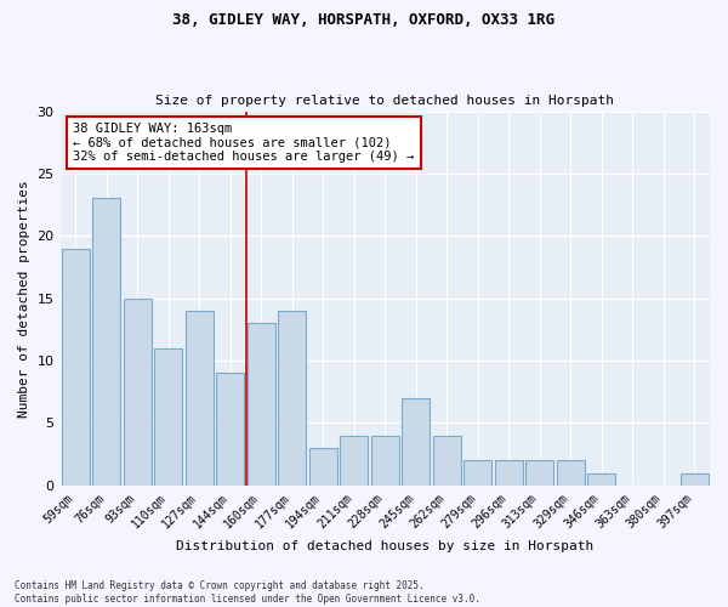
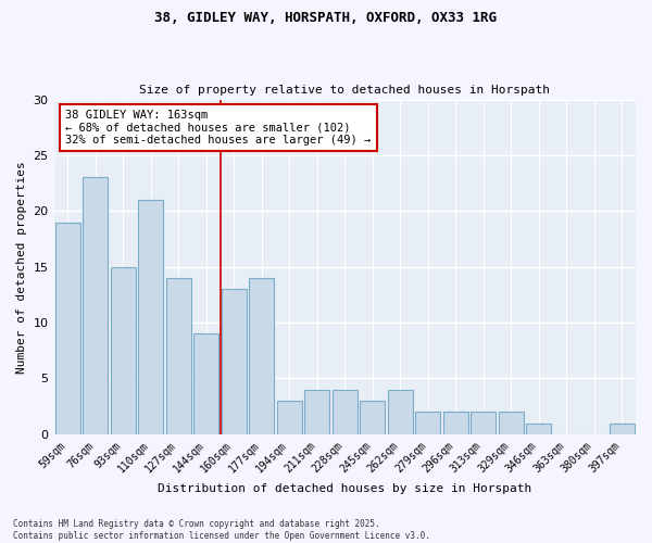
110sqm: 11 -> 21
245sqm: 7 -> 3
